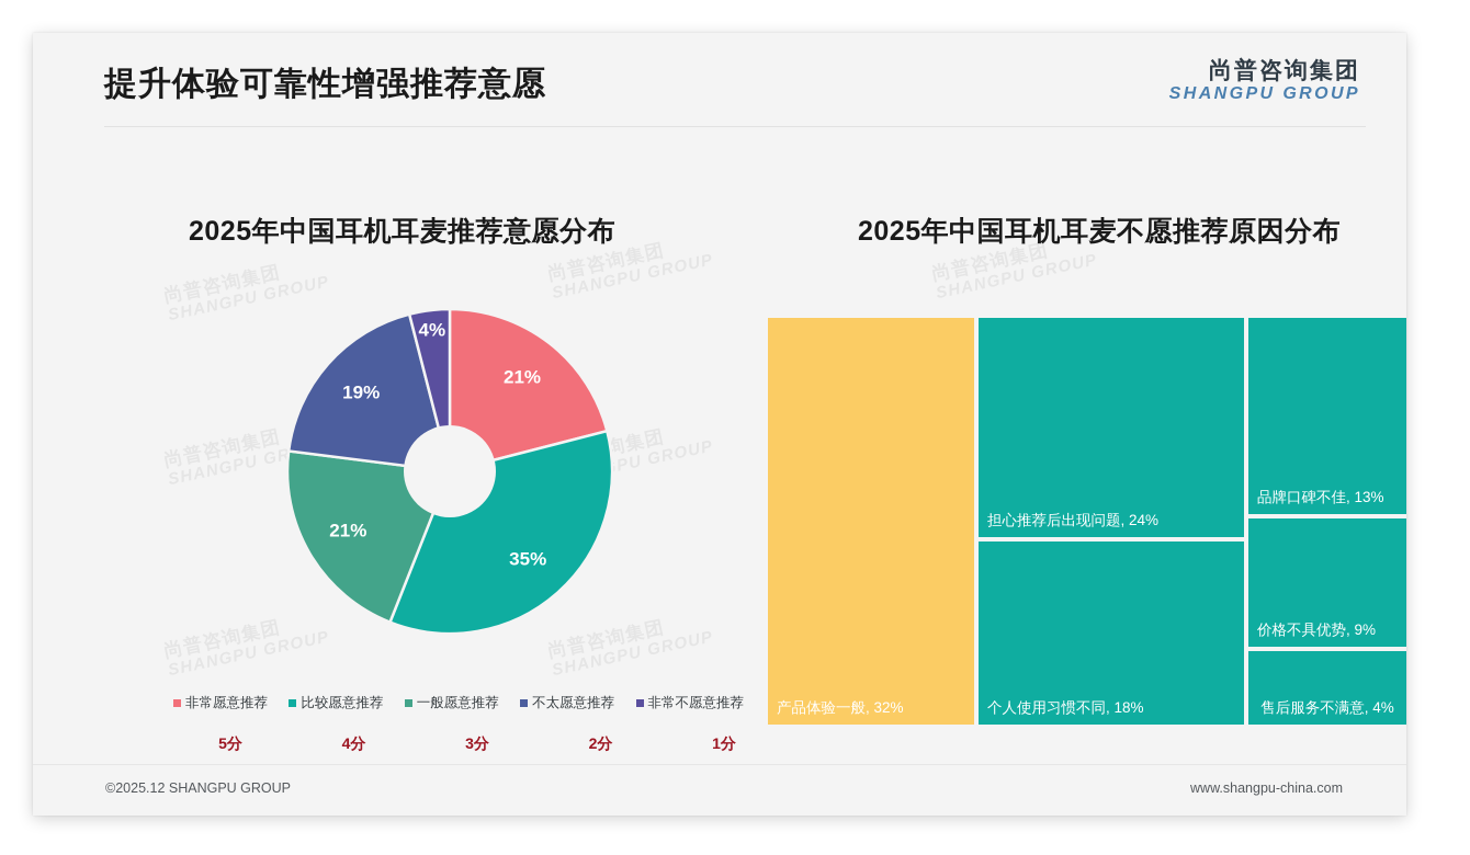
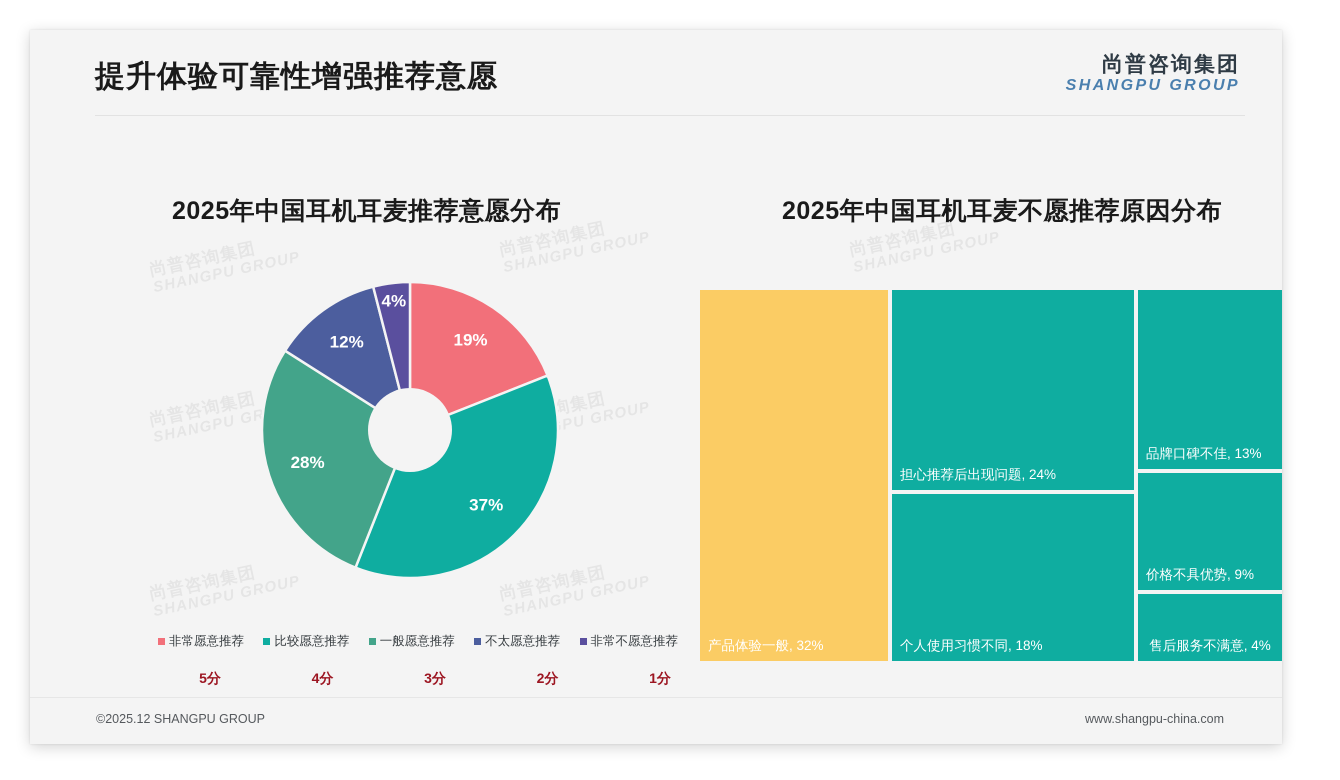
2025年中国耳机耳麦推荐意愿分布/非常愿意推荐: 21% -> 19%
2025年中国耳机耳麦推荐意愿分布/比较愿意推荐: 35% -> 37%
2025年中国耳机耳麦推荐意愿分布/一般愿意推荐: 21% -> 28%
2025年中国耳机耳麦推荐意愿分布/不太愿意推荐: 19% -> 12%
